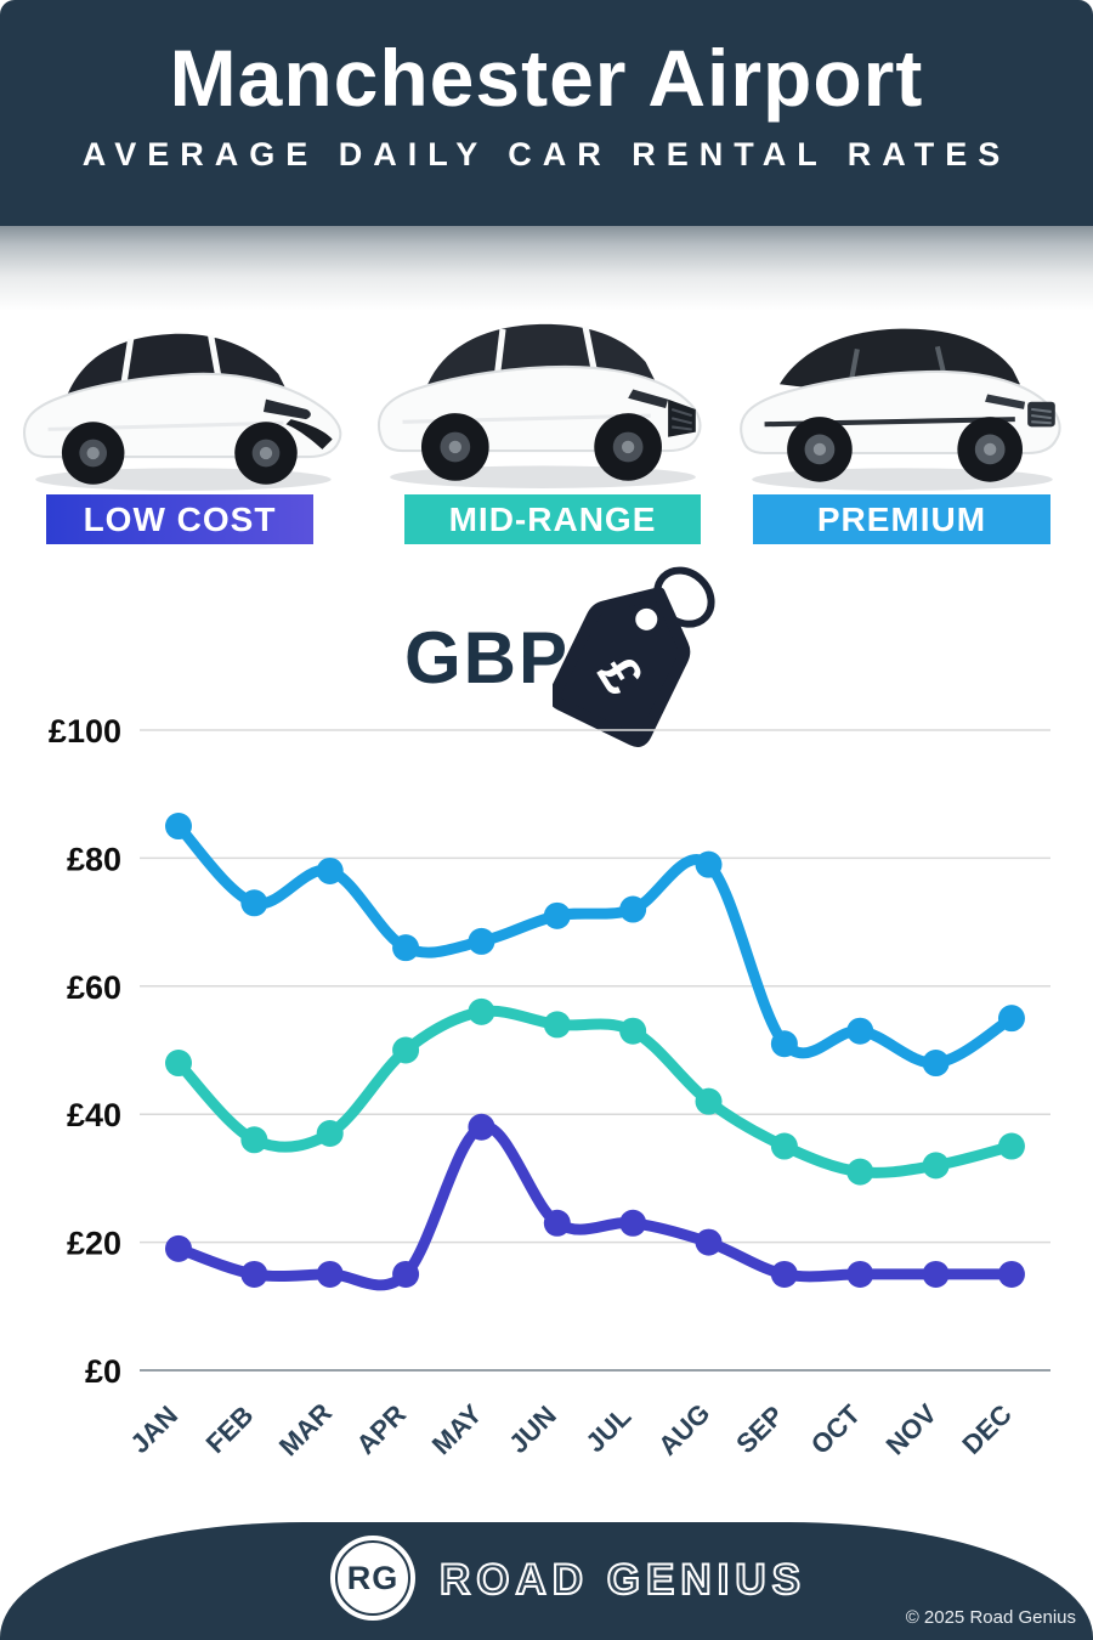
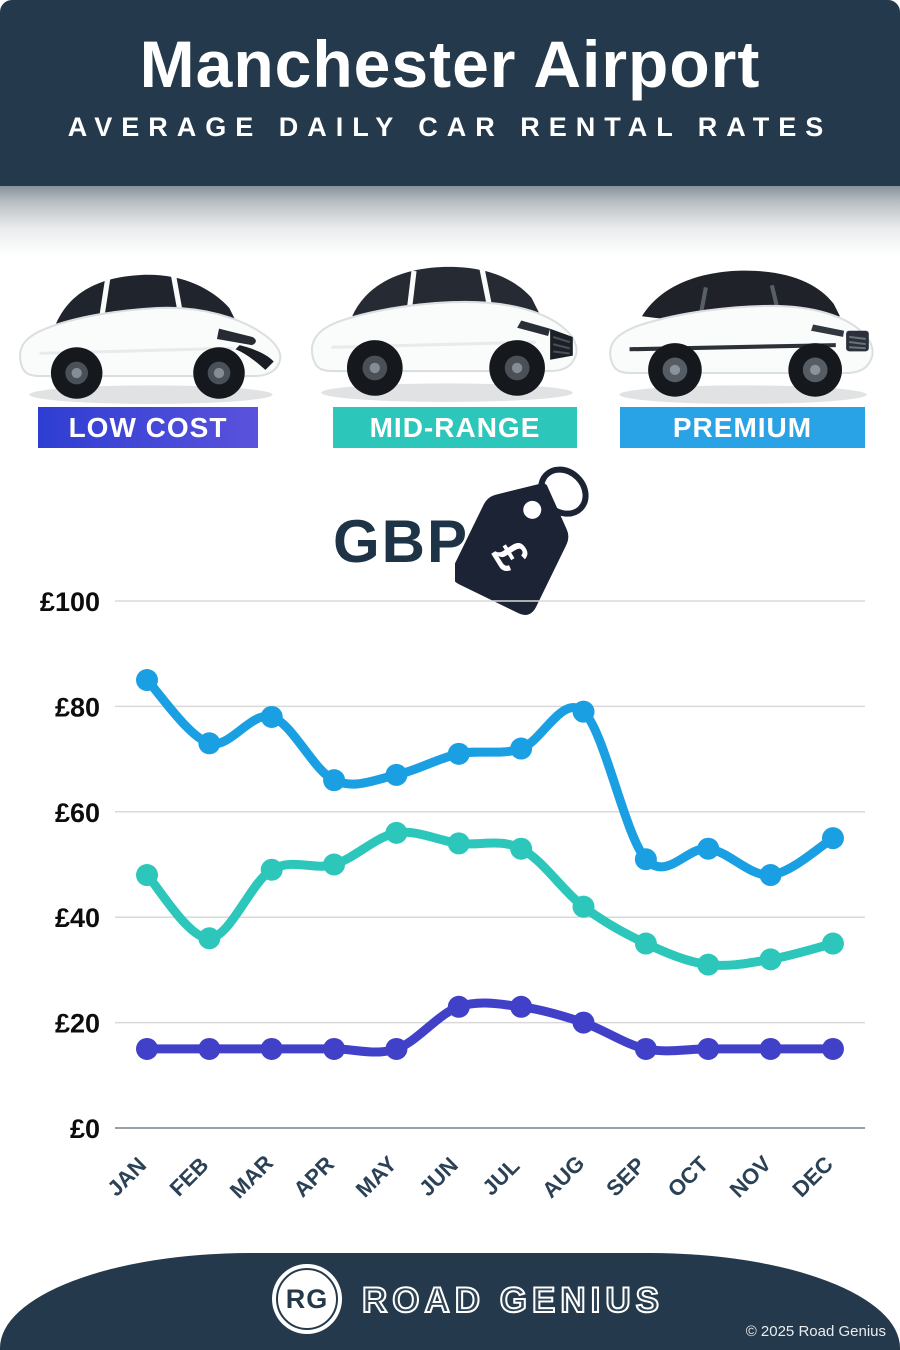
LOW COST/JAN: £19 -> £15
MID-RANGE/MAR: £37 -> £49
LOW COST/MAY: £38 -> £15
